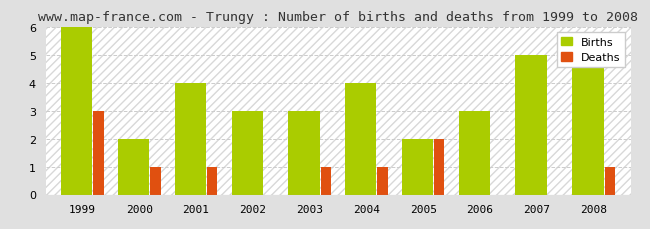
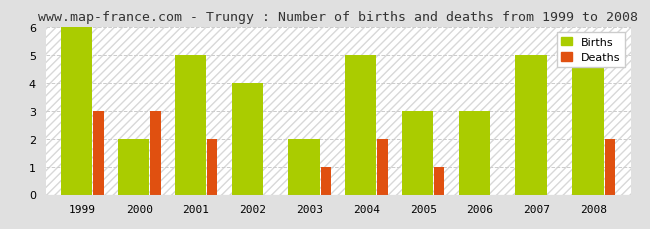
Deaths/2000: 1 -> 3
Births/2001: 4 -> 5
Deaths/2001: 1 -> 2
Births/2002: 3 -> 4
Births/2003: 3 -> 2
Births/2004: 4 -> 5
Deaths/2004: 1 -> 2
Births/2005: 2 -> 3
Deaths/2005: 2 -> 1
Deaths/2008: 1 -> 2
